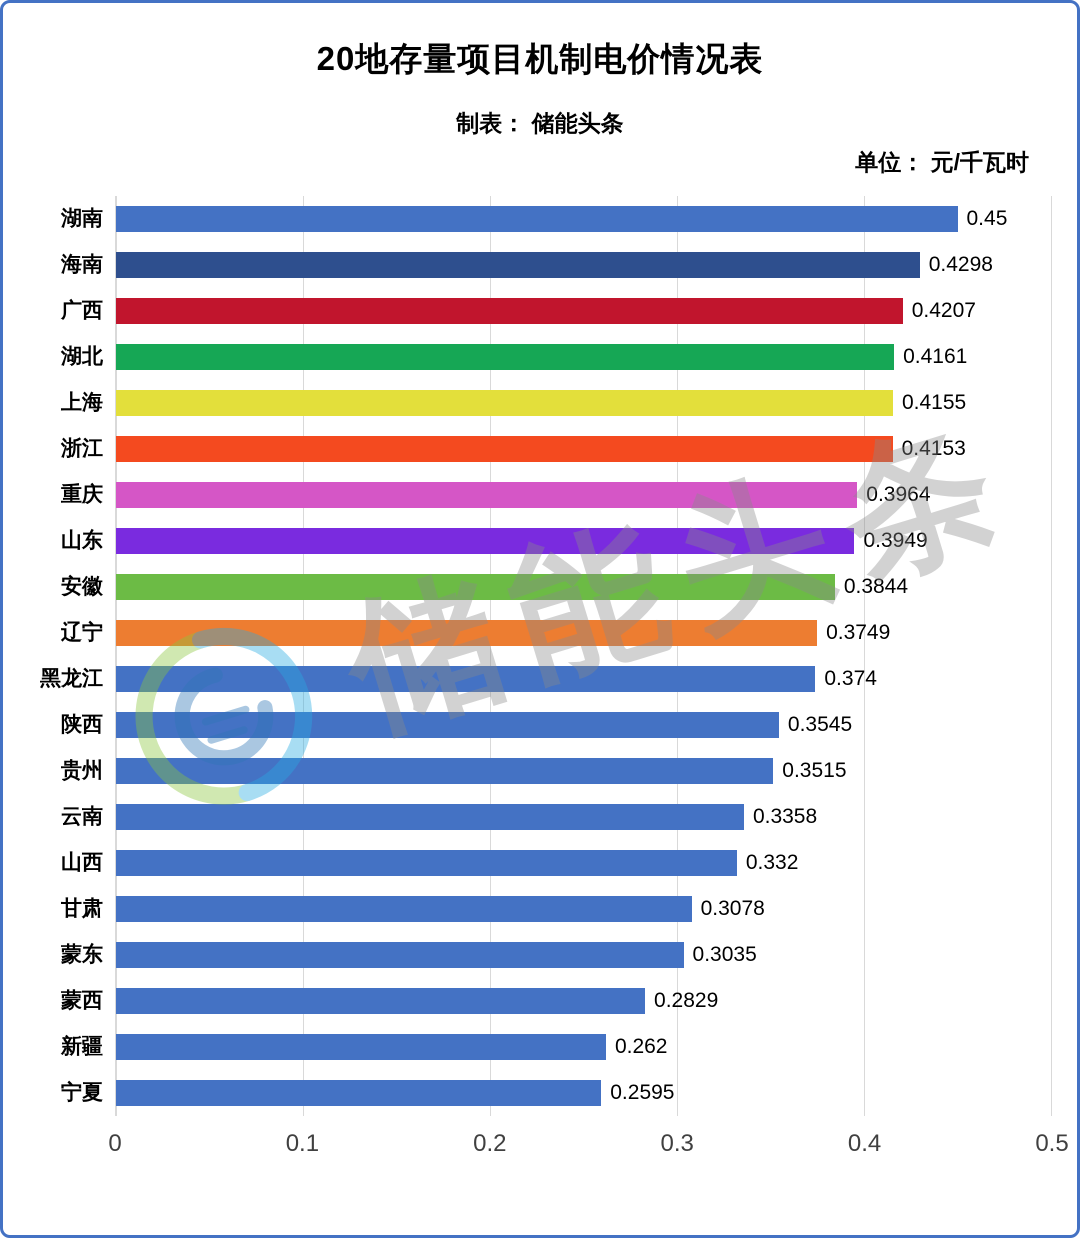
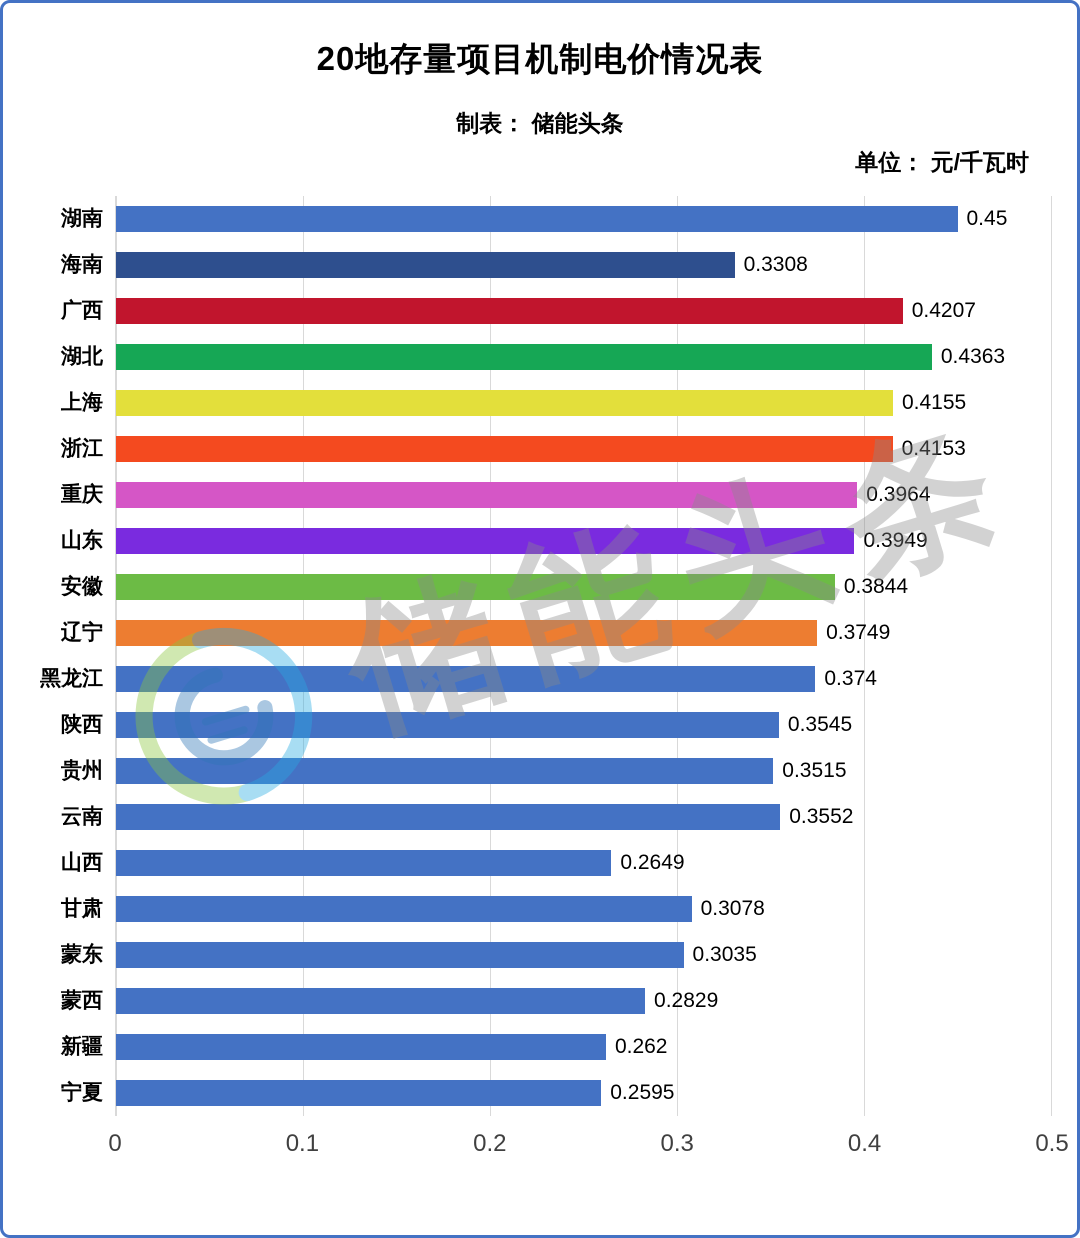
海南: 0.4298 -> 0.3308
湖北: 0.4161 -> 0.4363
云南: 0.3358 -> 0.3552
山西: 0.332 -> 0.2649
